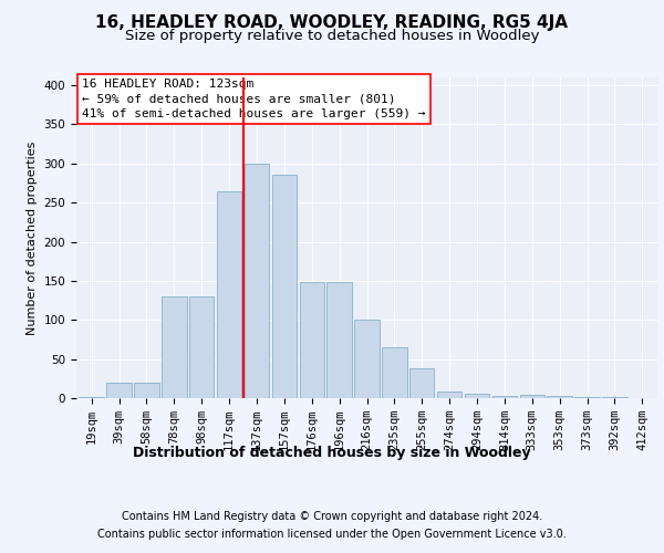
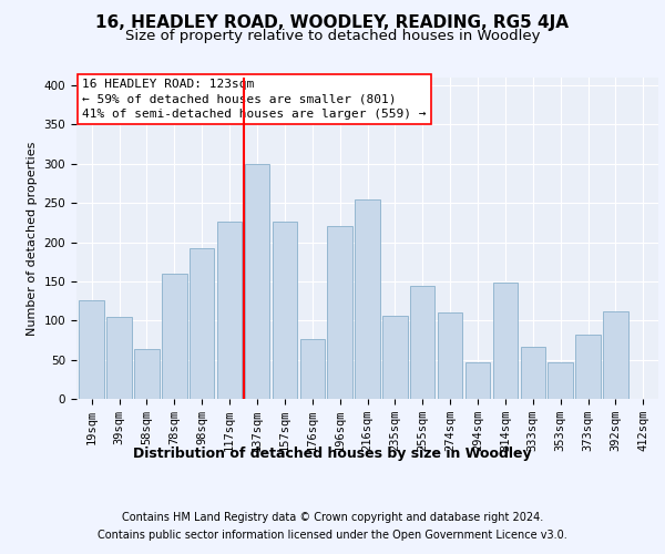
19sqm: 2 -> 126
39sqm: 20 -> 104
58sqm: 20 -> 64
78sqm: 130 -> 160
98sqm: 130 -> 192
117sqm: 265 -> 226
157sqm: 285 -> 226
176sqm: 148 -> 76
196sqm: 148 -> 220
216sqm: 100 -> 254
235sqm: 65 -> 106
255sqm: 38 -> 144
274sqm: 8 -> 110
294sqm: 6 -> 46
314sqm: 3 -> 148
333sqm: 4 -> 66
353sqm: 3 -> 46
373sqm: 2 -> 82
392sqm: 1 -> 112
